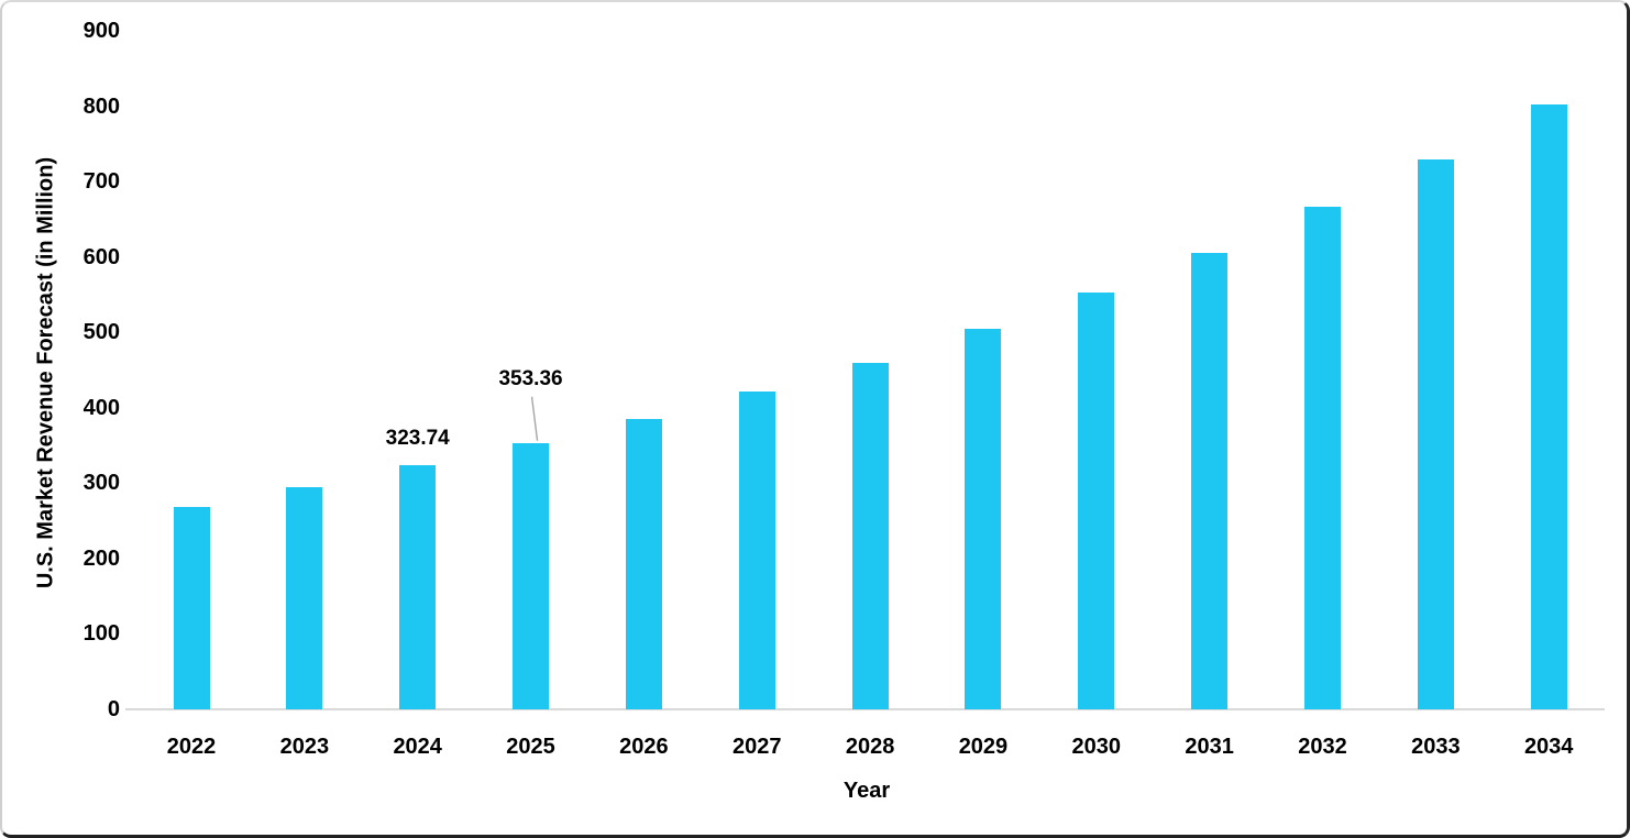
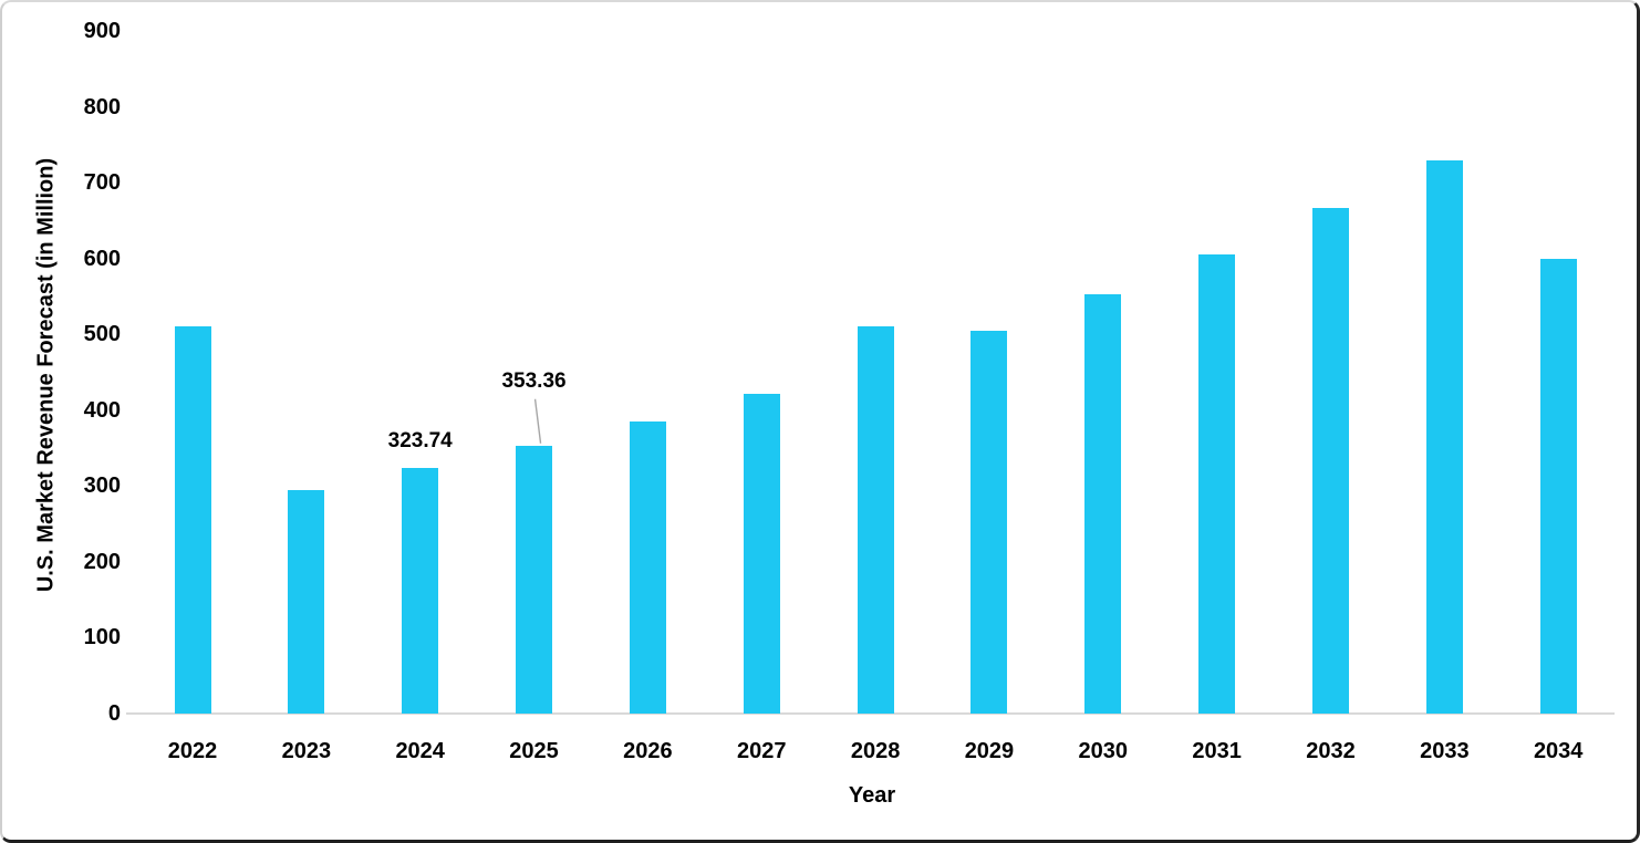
2022: 270 -> 510
2028: 460 -> 510
2034: 800 -> 600
